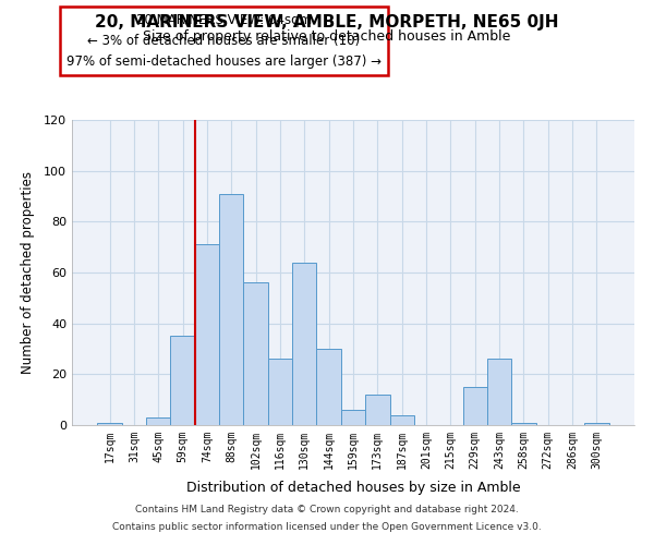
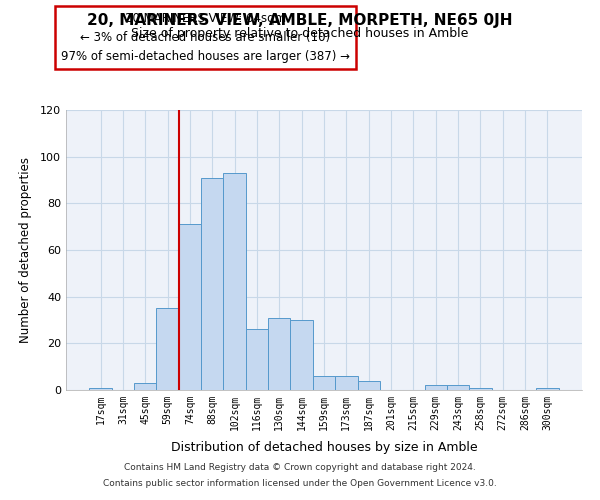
102sqm: 56 -> 93
130sqm: 64 -> 31
173sqm: 12 -> 6
229sqm: 15 -> 2
243sqm: 26 -> 2
